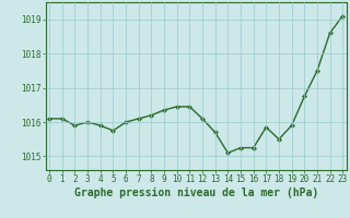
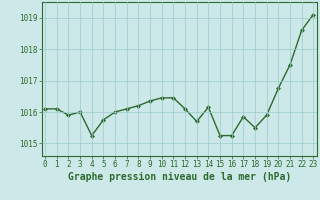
4: 1015.90 -> 1015.25
14: 1015.10 -> 1016.15
